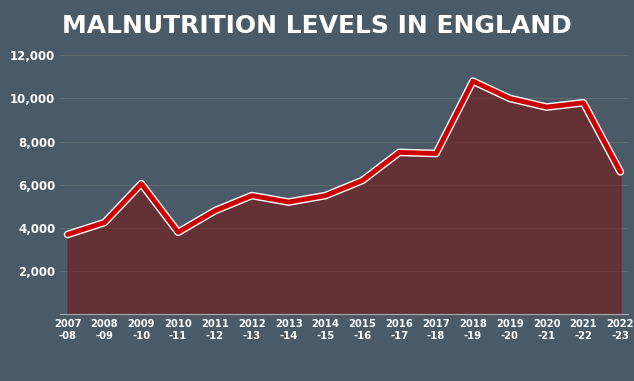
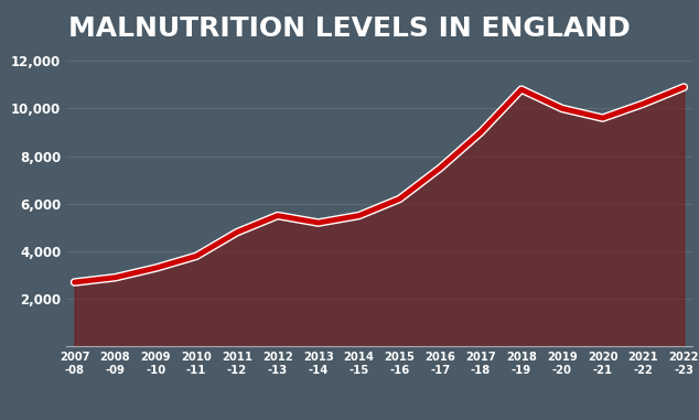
2007 -08: 3,700 -> 2,700
2008 -09: 4,250 -> 2,900
2009 -10: 6,050 -> 3,300
2017 -18: 7,450 -> 9,000
2021 -22: 9,800 -> 10,200
2022 -23: 6,600 -> 10,900
